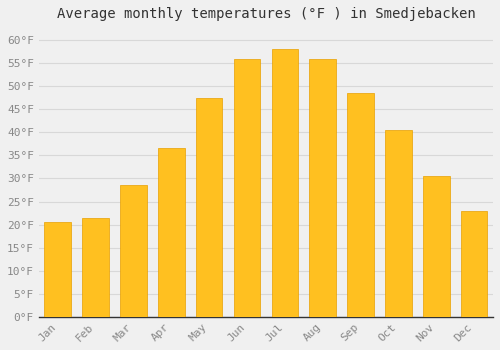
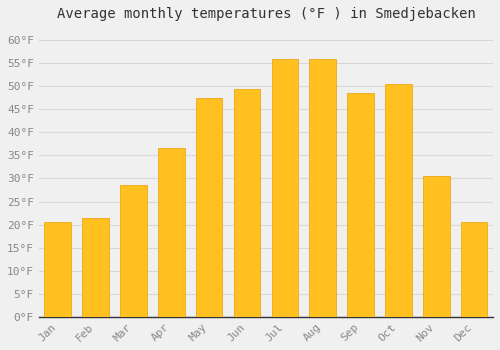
Jun: 56.0°F -> 49.5°F
Jul: 58.0°F -> 56.0°F
Oct: 40.5°F -> 50.5°F
Dec: 23.0°F -> 20.5°F
